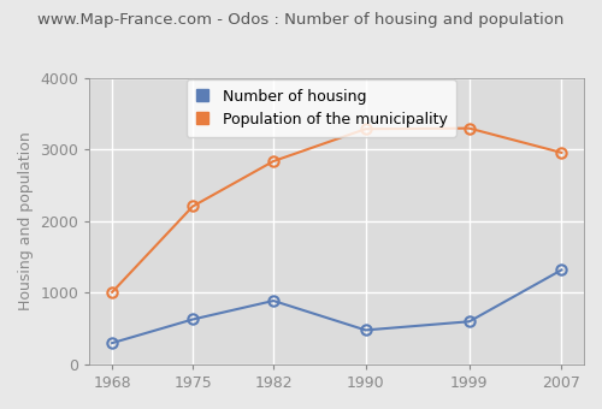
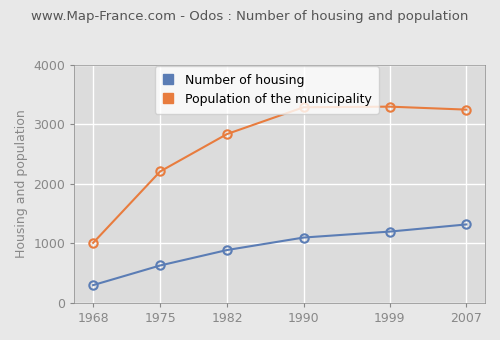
Number of housing/1990: 480 -> 1100
Number of housing/1999: 600 -> 1200
Population of the municipality/2007: 2960 -> 3250
